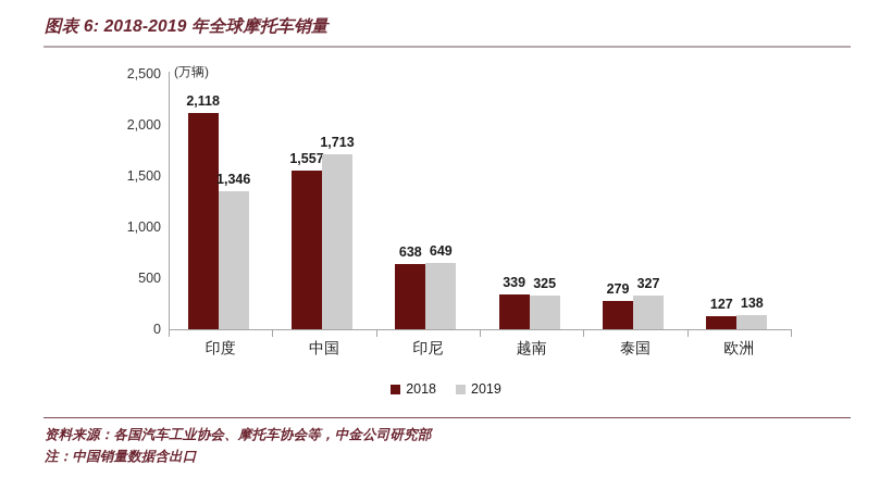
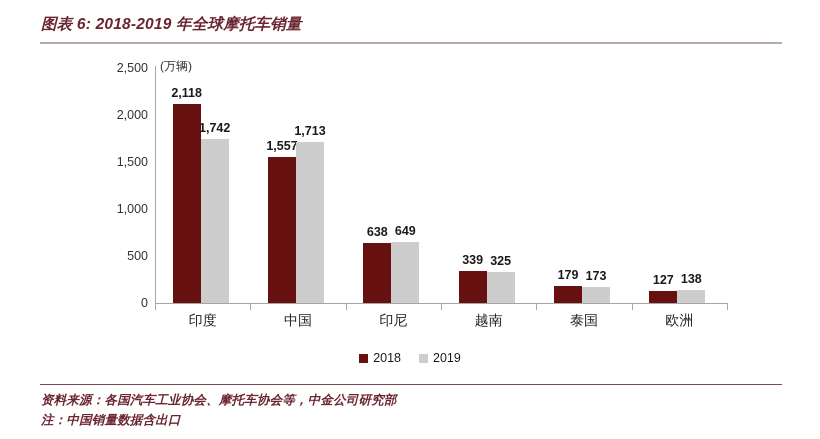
2019/印度: 1,346 -> 1,742
2018/泰国: 279 -> 179
2019/泰国: 327 -> 173
